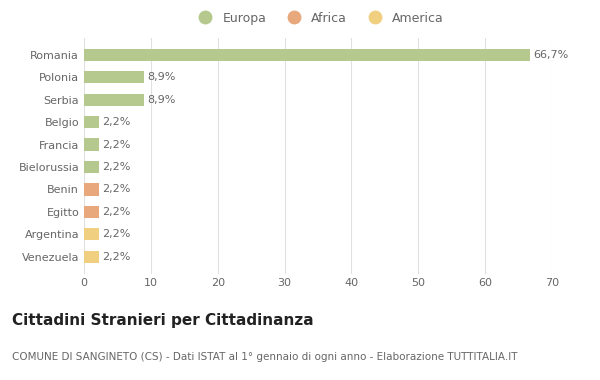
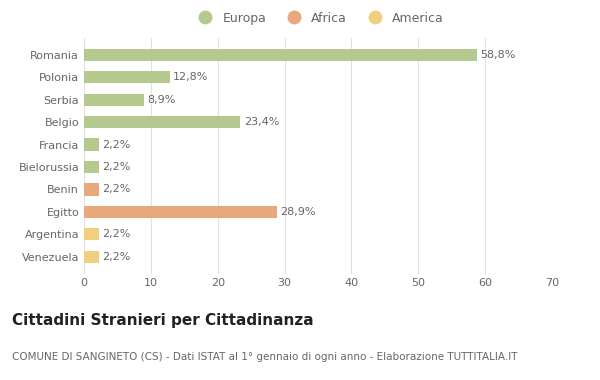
Romania: 66,7% -> 58,8%
Polonia: 8,9% -> 12,8%
Belgio: 2,2% -> 23,4%
Egitto: 2,2% -> 28,9%
